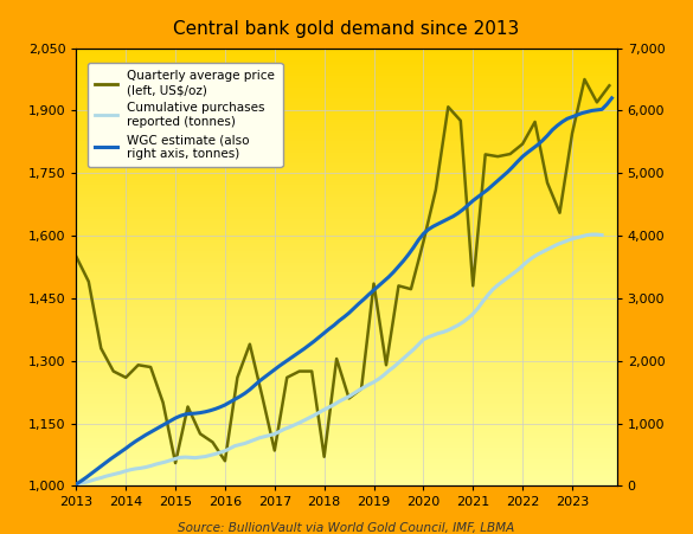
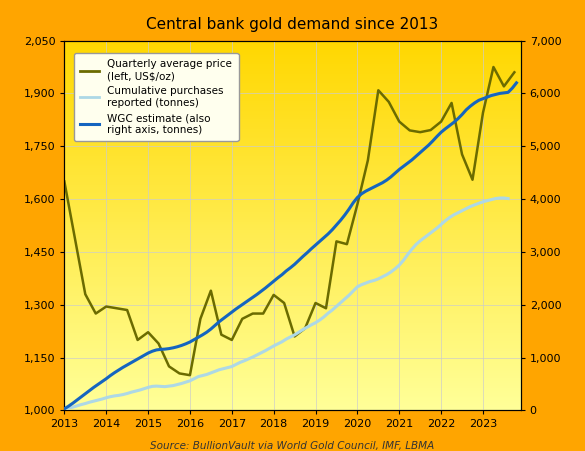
Quarterly average price (left, US$/oz)/2013: 1,550 -> 1,650
Quarterly average price (left, US$/oz)/2014: 1,260 -> 1,295
Quarterly average price (left, US$/oz)/2015: 1,055 -> 1,222
Quarterly average price (left, US$/oz)/2016: 1,060 -> 1,100
Quarterly average price (left, US$/oz)/2017: 1,085 -> 1,200
Quarterly average price (left, US$/oz)/2018: 1,070 -> 1,328
Quarterly average price (left, US$/oz)/2019: 1,485 -> 1,305
Quarterly average price (left, US$/oz)/2021: 1,480 -> 1,820
